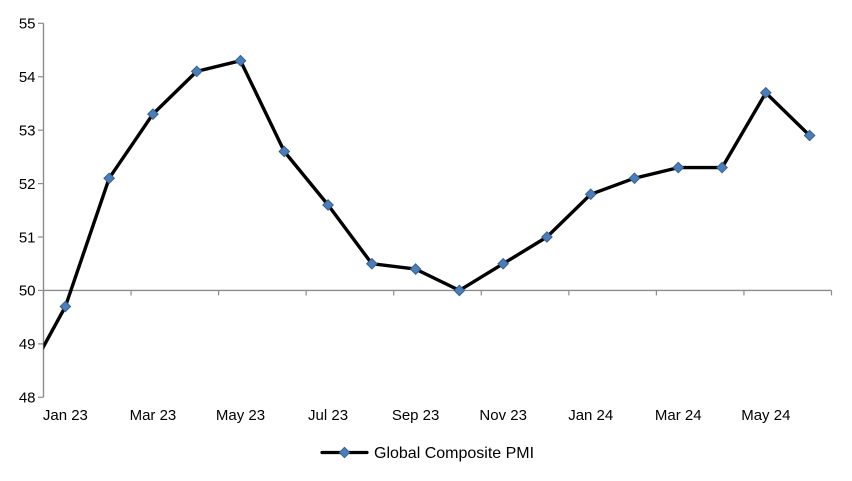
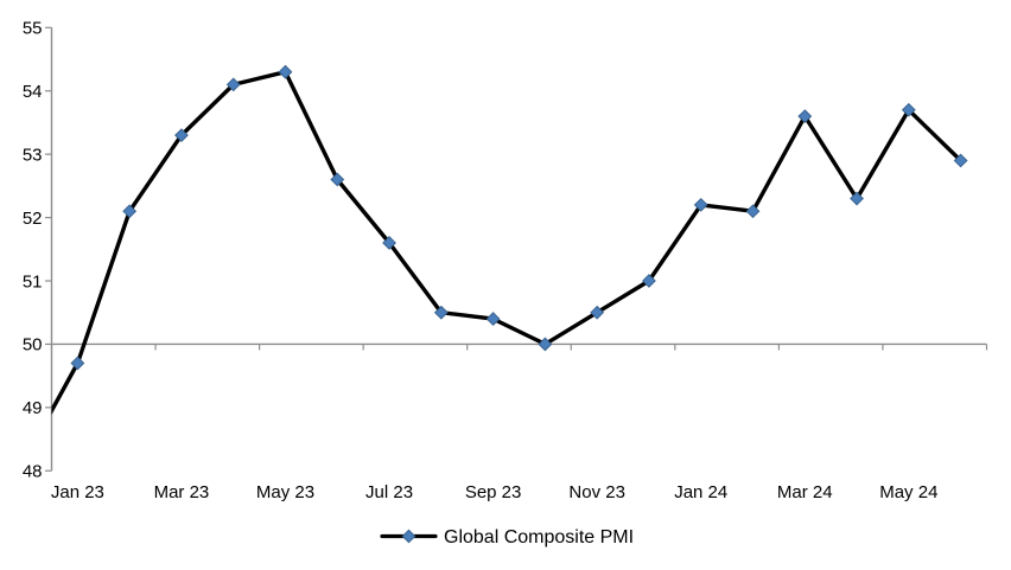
Jan 24: 51.8 -> 52.2
Mar 24: 52.3 -> 53.6
